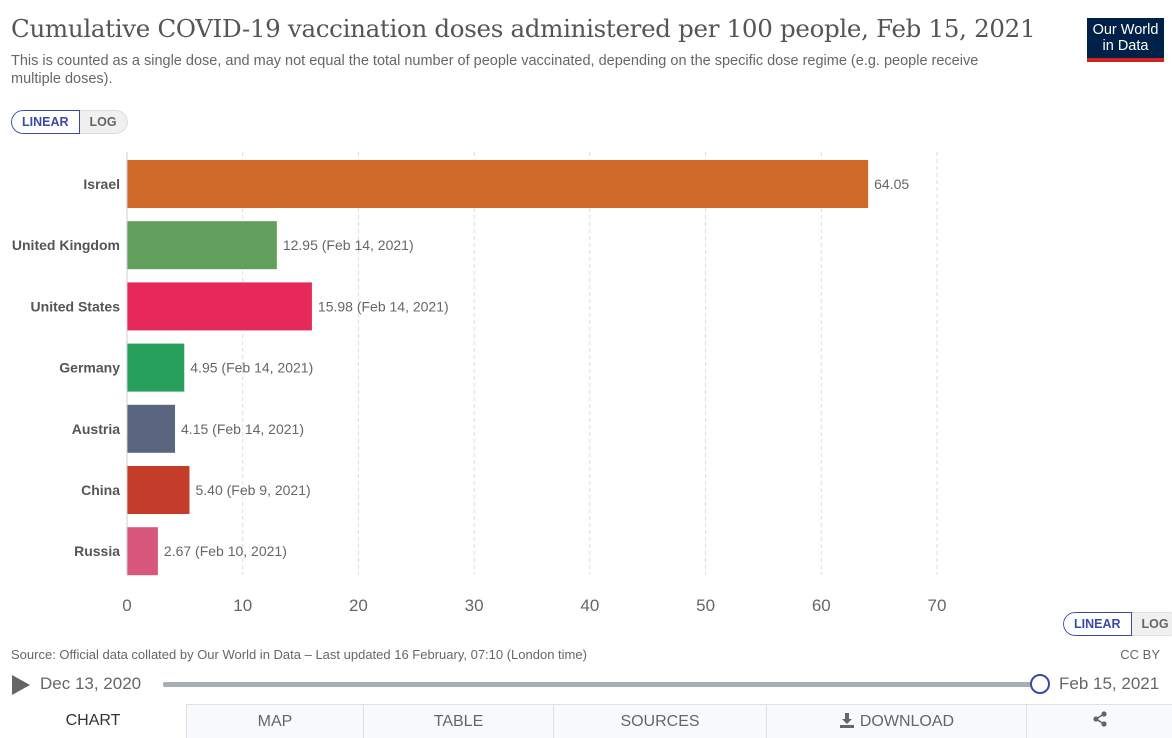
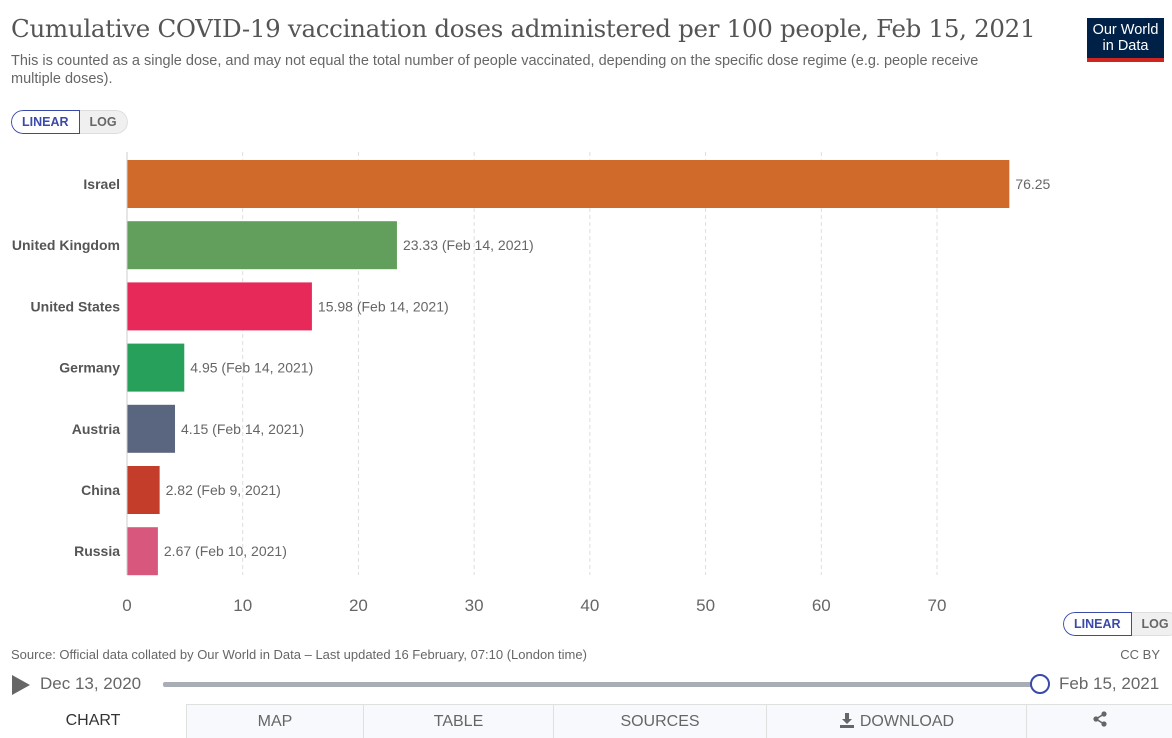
Israel: 64.05 -> 76.25
United Kingdom: 12.95 -> 23.33
China: 5.40 -> 2.82
